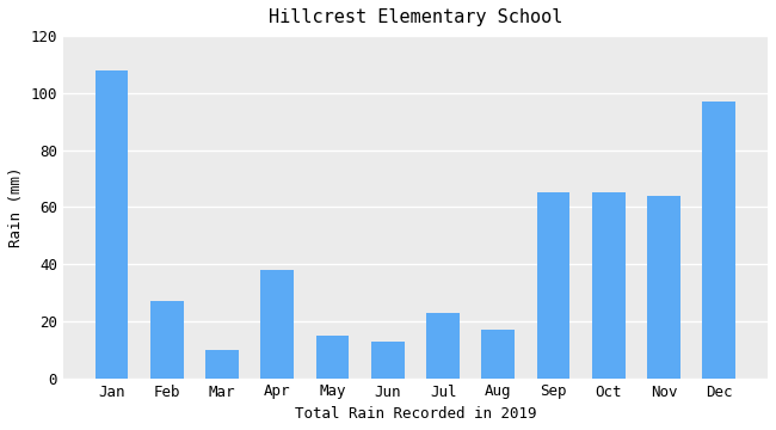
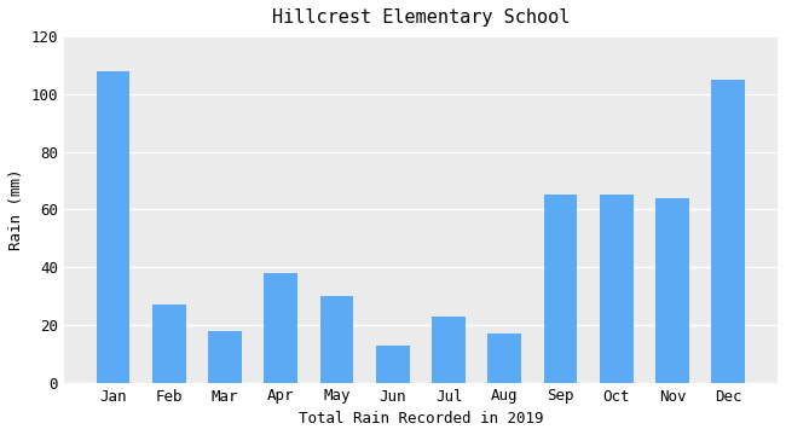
Mar: 10 -> 18
May: 15 -> 30
Dec: 97 -> 105
